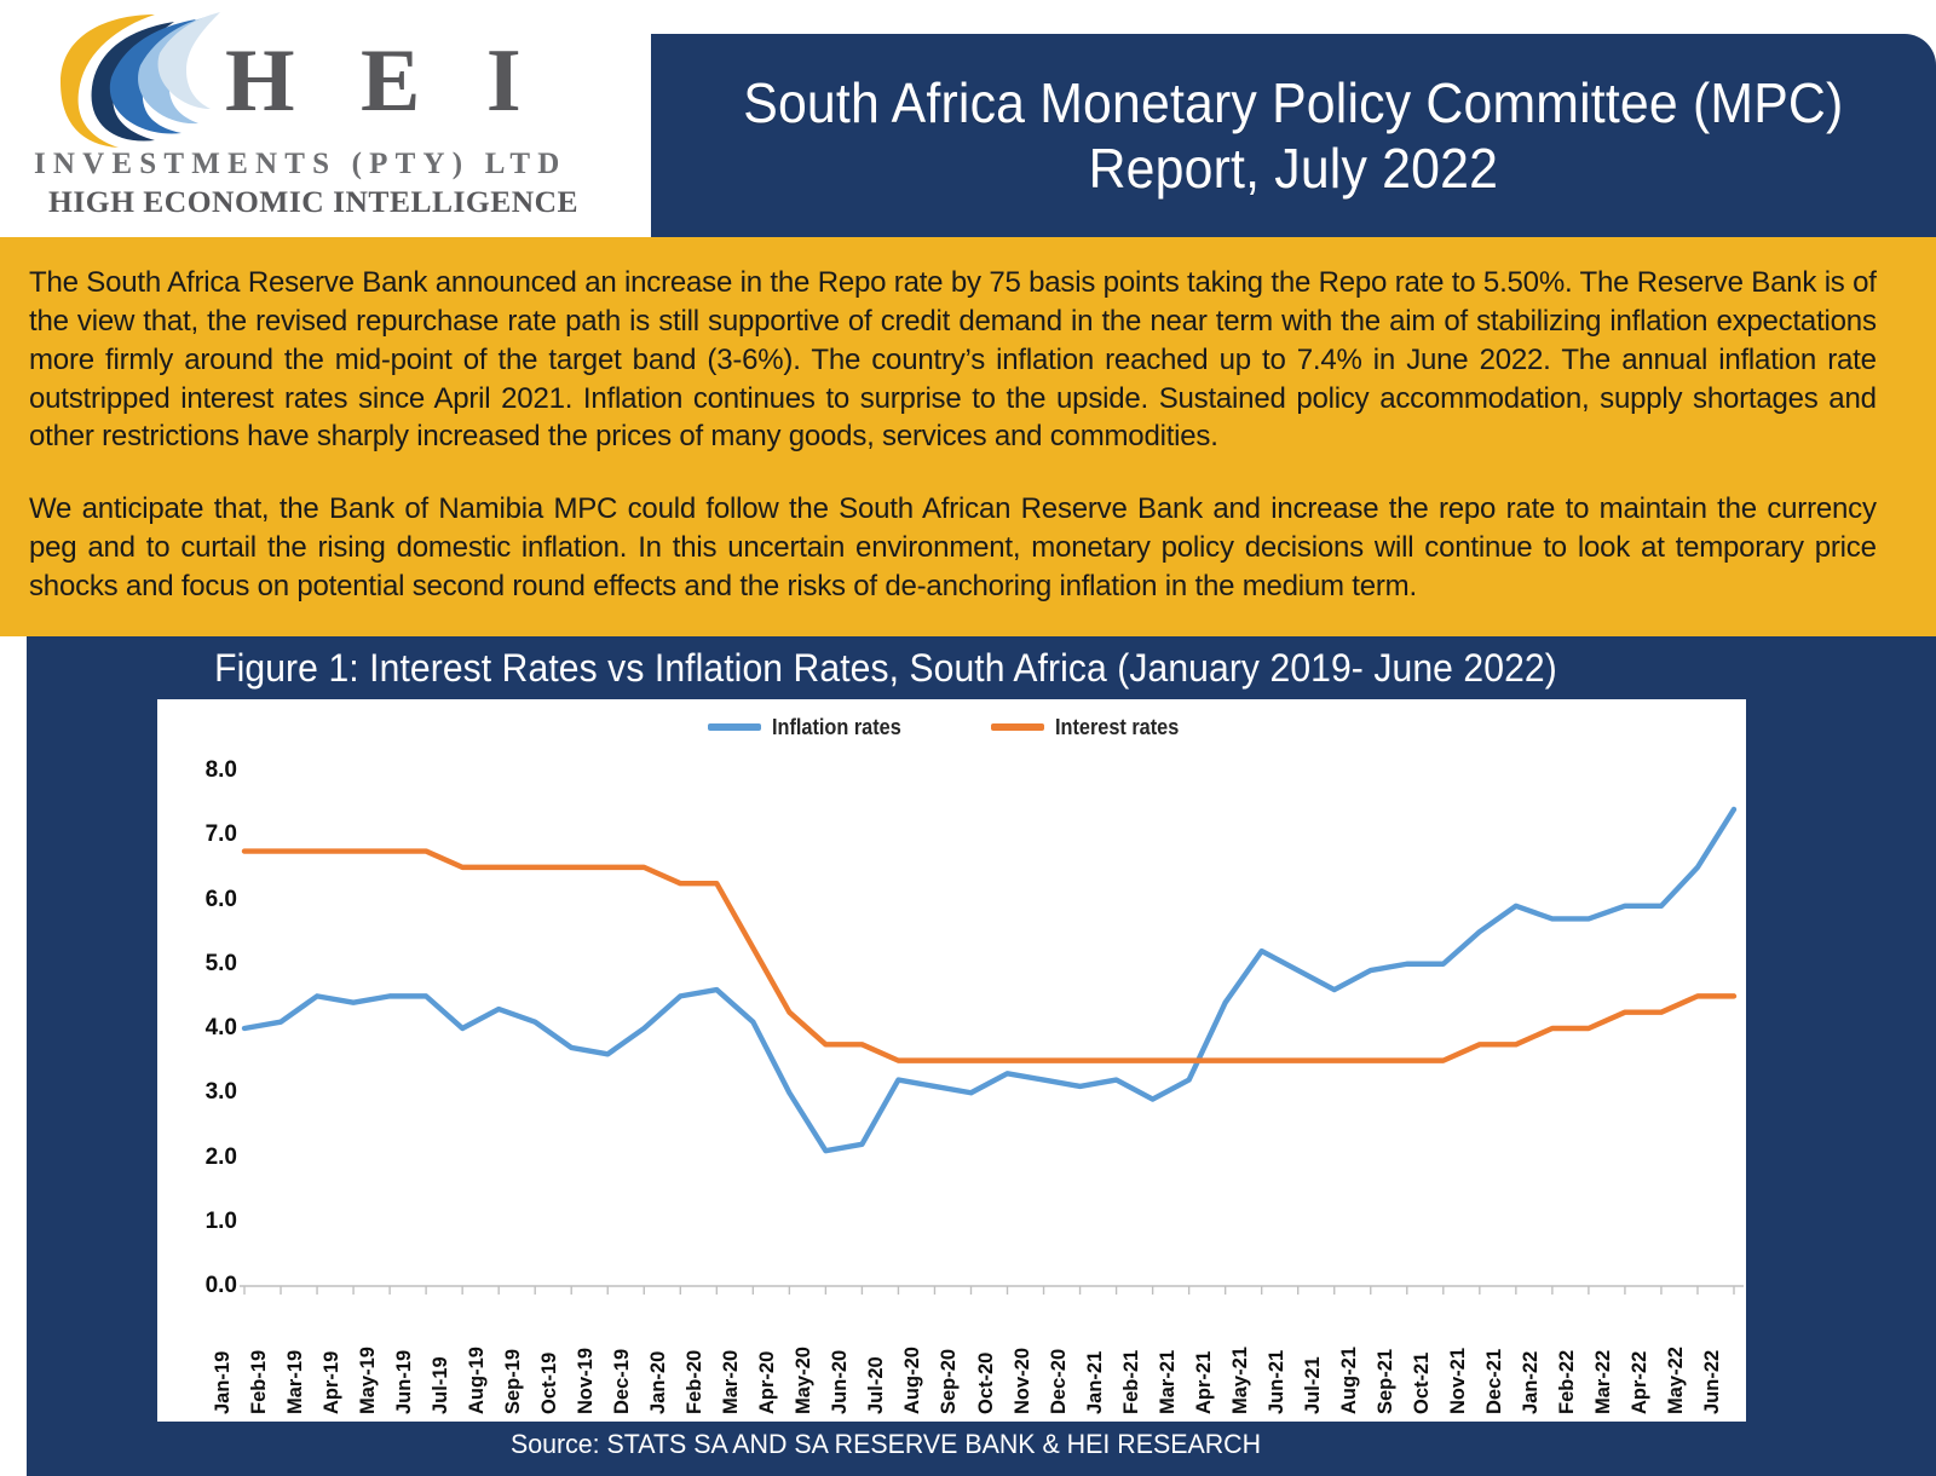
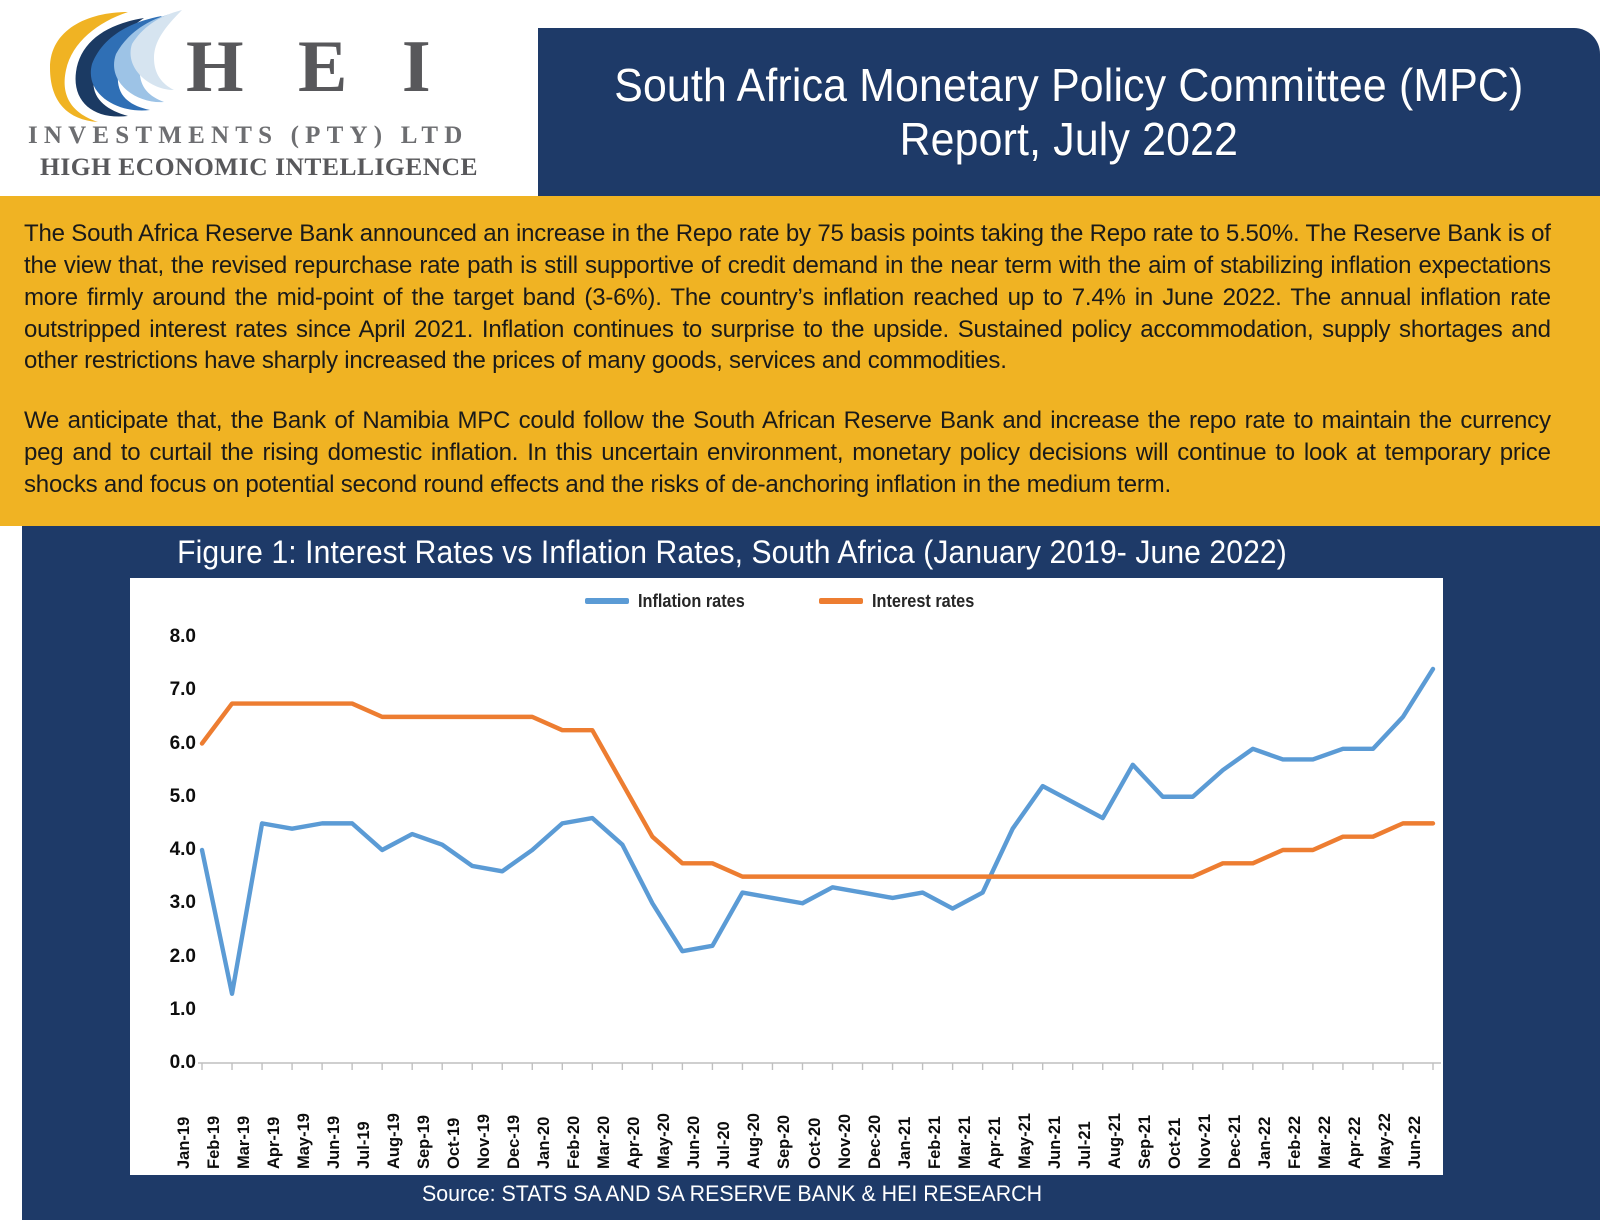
Interest rates/Jan-19: 6.8 -> 6.0
Inflation rates/Feb-19: 4.1 -> 1.3
Inflation rates/Aug-21: 4.9 -> 5.6
